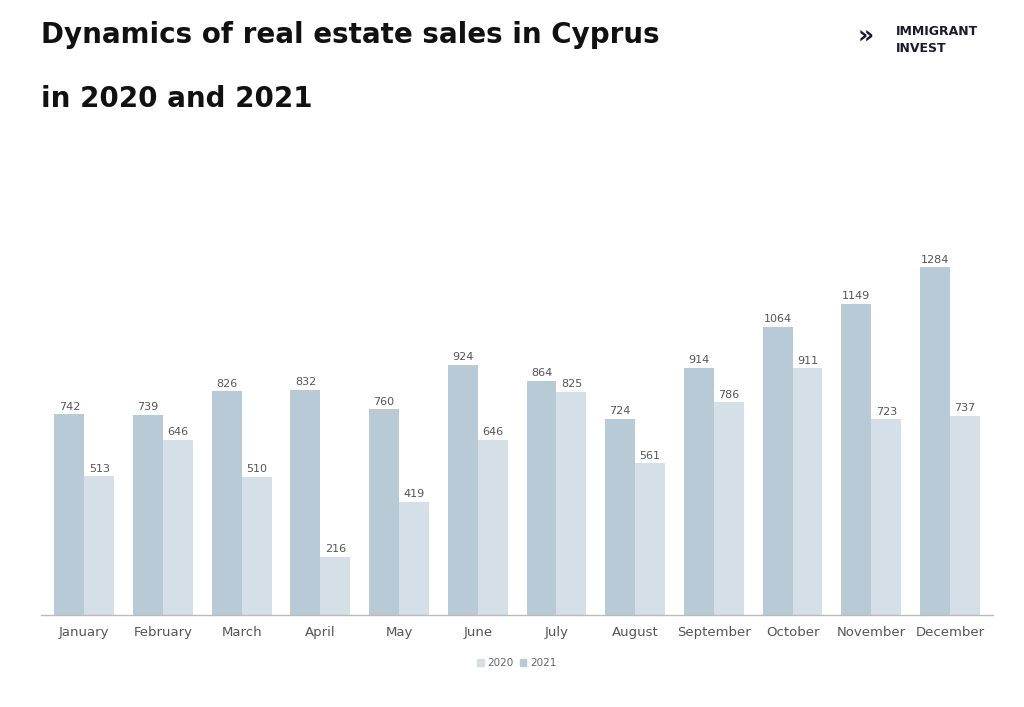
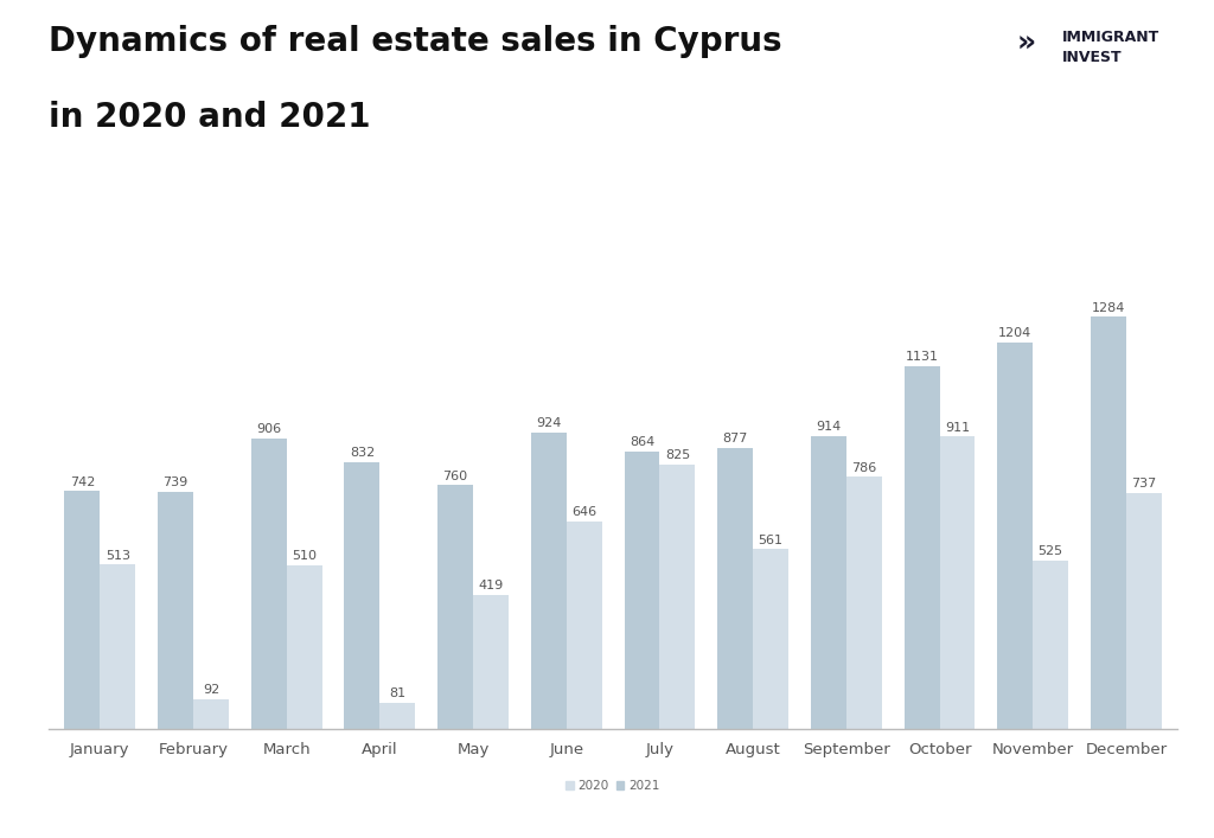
2020/February: 646 -> 92
2021/March: 826 -> 906
2020/April: 216 -> 81
2021/August: 724 -> 877
2021/October: 1064 -> 1131
2021/November: 1149 -> 1204
2020/November: 723 -> 525
